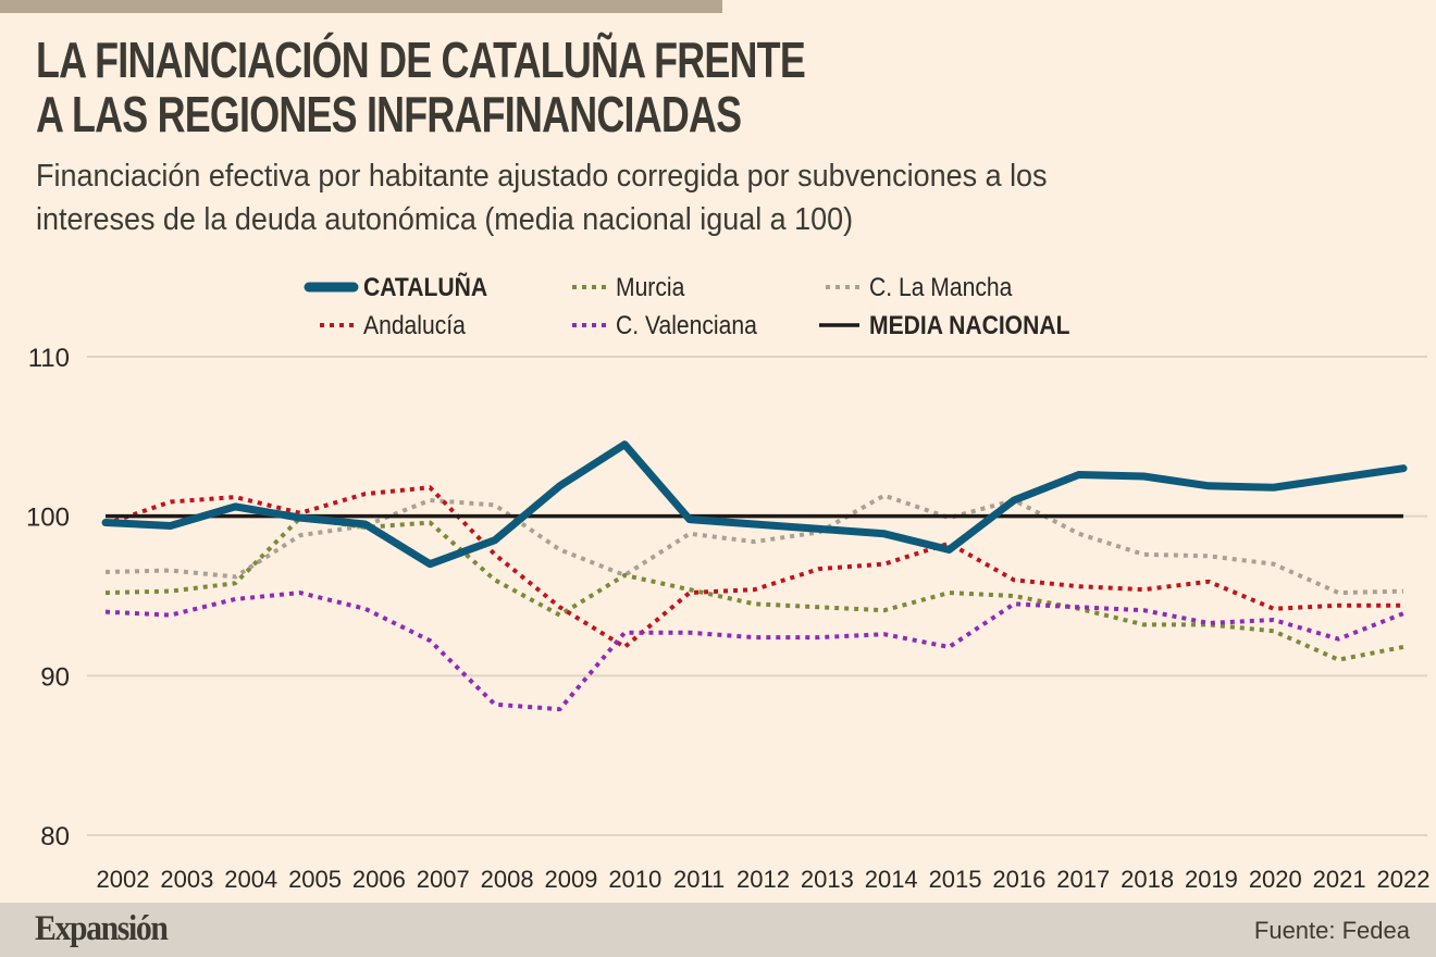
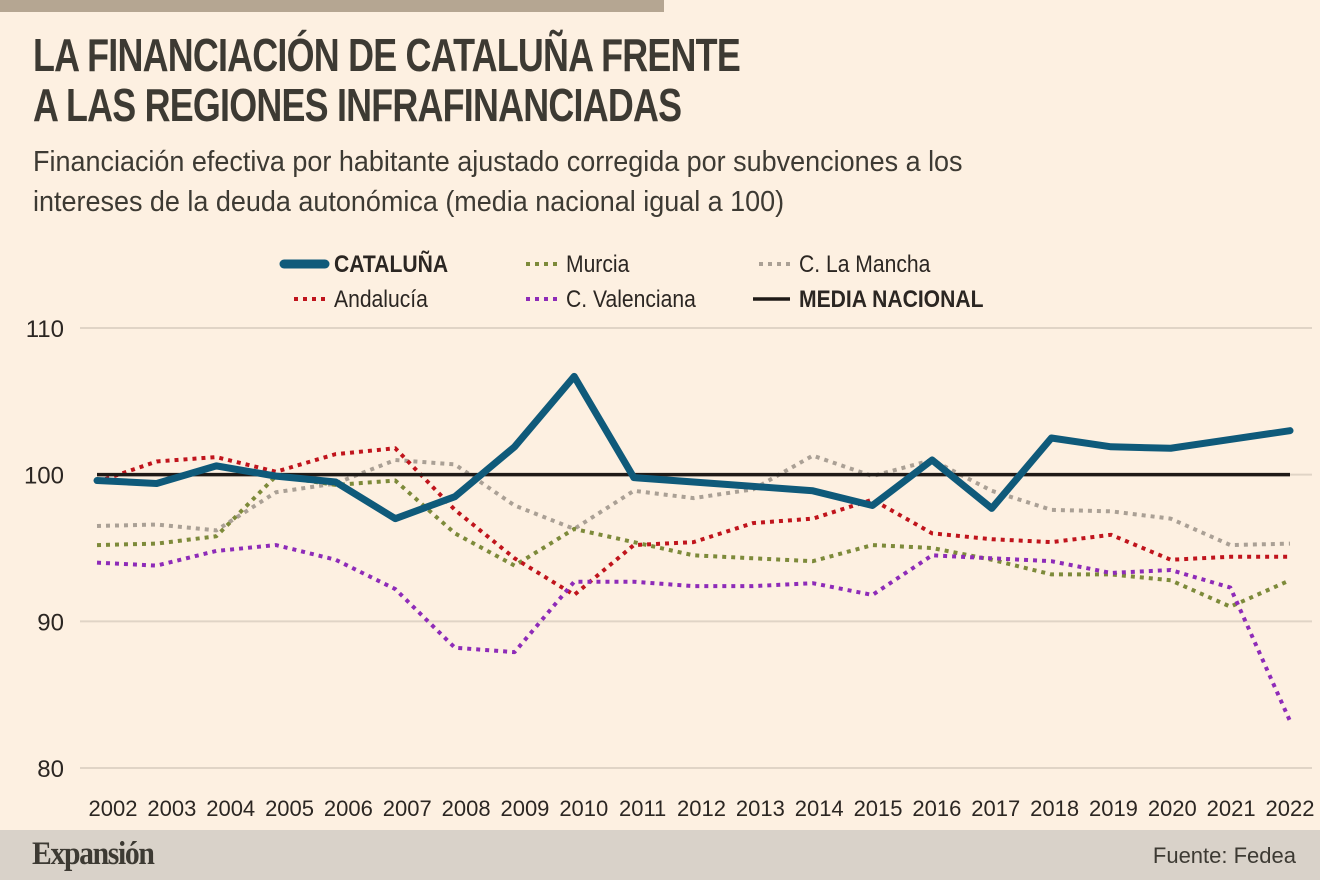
CATALUÑA/2010: 104.5 -> 106.7
CATALUÑA/2017: 102.6 -> 97.7
Murcia/2022: 91.8 -> 92.8
C. Valenciana/2022: 93.9 -> 83.2
